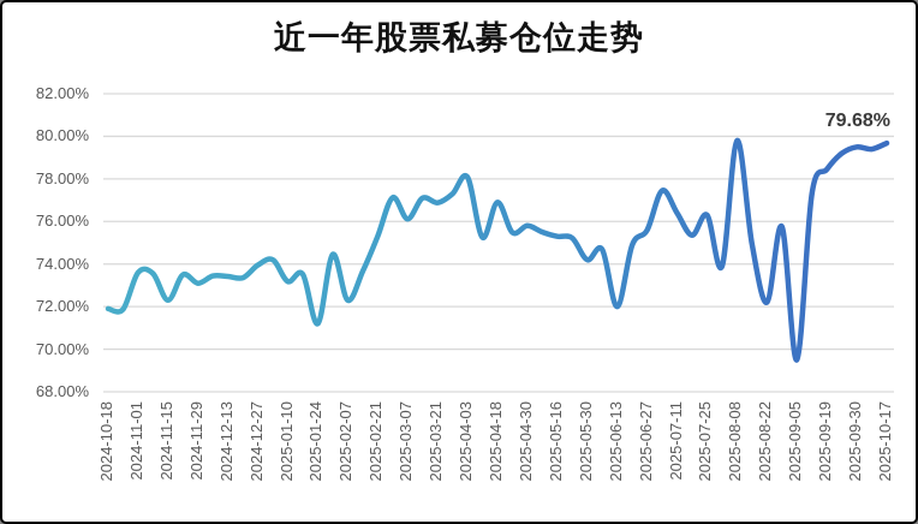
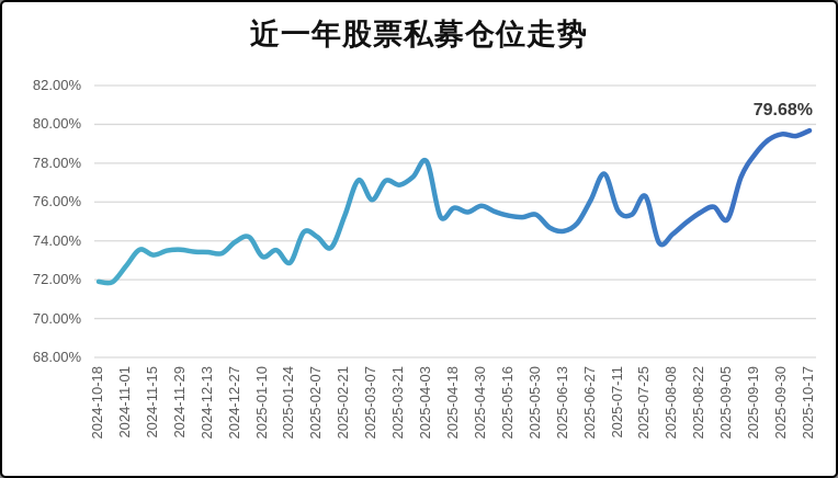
2024-11-01: 73.6% -> 72.7%
2024-11-15: 72.3% -> 73.3%
2024-11-29: 73.1% -> 73.5%
2025-01-24: 71.2% -> 72.9%
2025-02-07: 72.3% -> 74.2%
2025-04-18: 76.9% -> 75.7%
2025-05-30: 74.2% -> 75.3%
2025-06-13: 72.0% -> 74.5%
2025-06-27: 75.6% -> 76.1%
2025-07-11: 76.4% -> 75.5%
2025-08-08: 79.8% -> 74.3%
2025-08-22: 72.2% -> 75.5%
2025-09-05: 69.5% -> 75.1%
